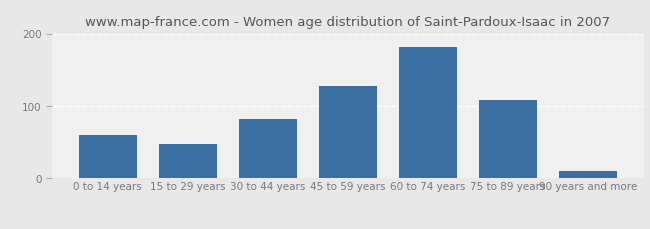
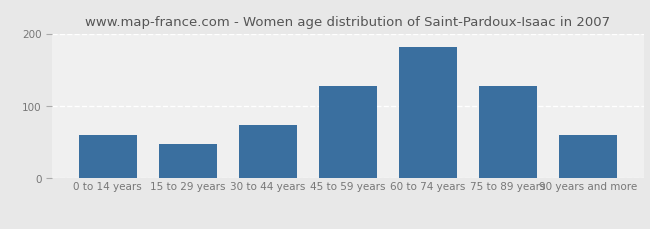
30 to 44 years: 82 -> 74
75 to 89 years: 108 -> 128
90 years and more: 10 -> 60
